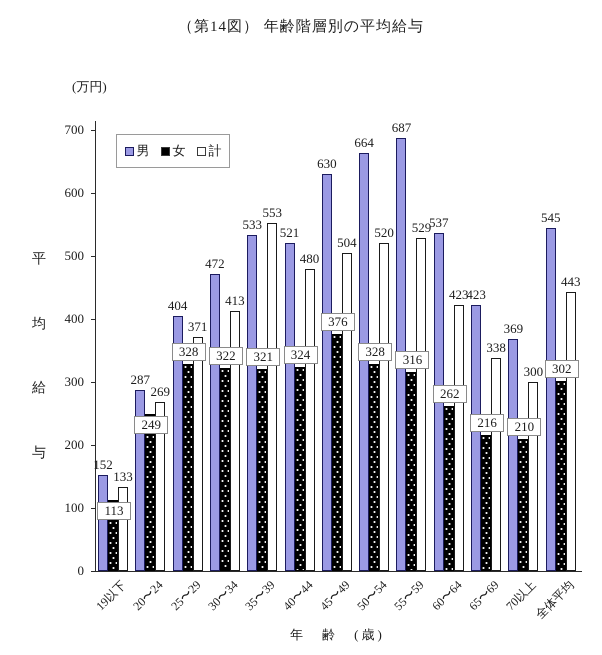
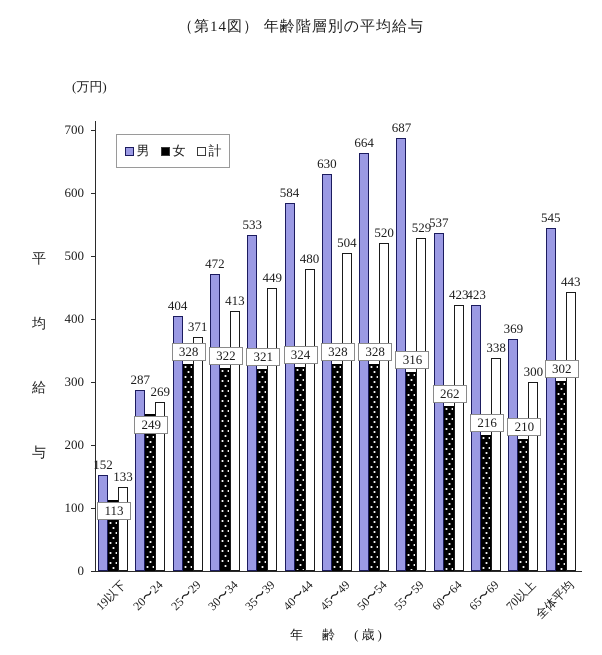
計/35〜39: 553 -> 449
男/40〜44: 521 -> 584
女/45〜49: 376 -> 328
